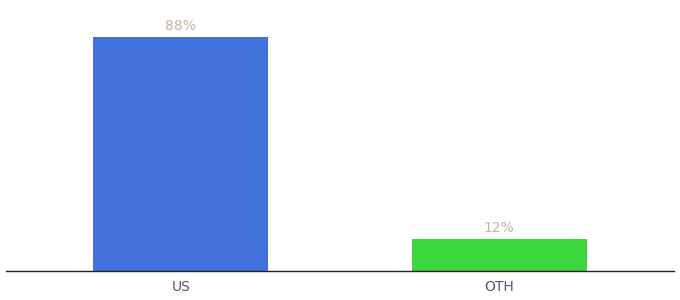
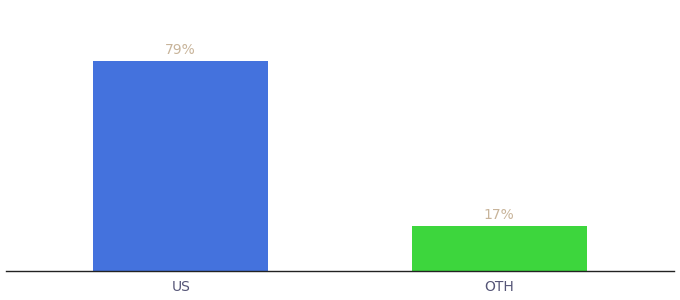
US: 88% -> 79%
OTH: 12% -> 17%
